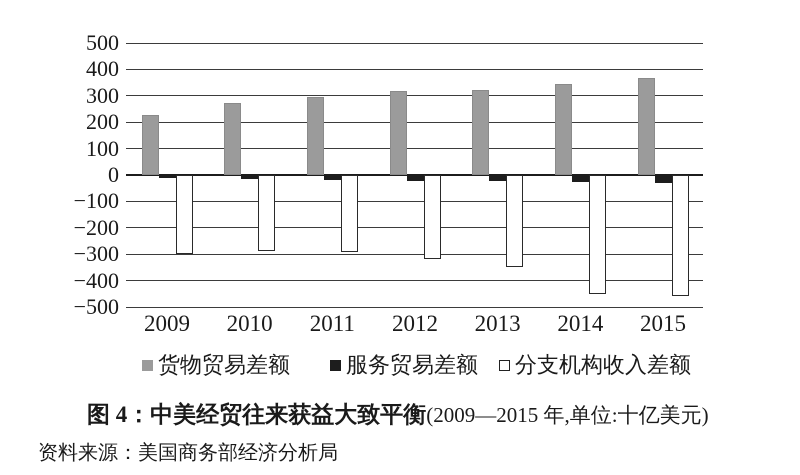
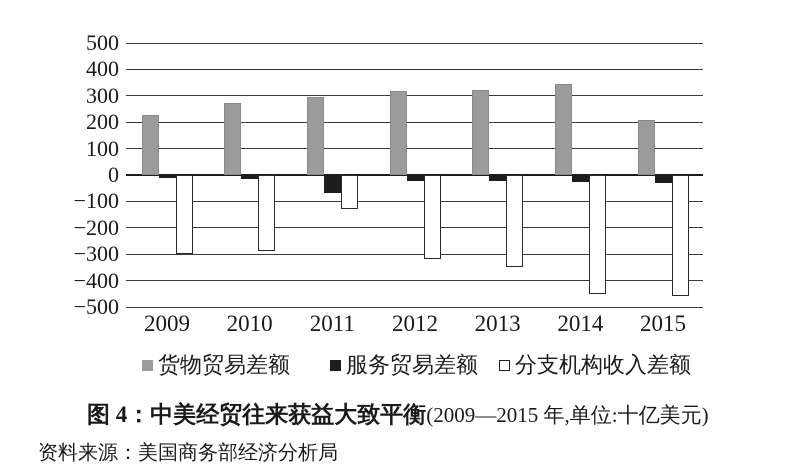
服务贸易差额/2011: -20 -> -70
分支机构收入差额/2011: -290 -> -130
货物贸易差额/2015: 370 -> 210
